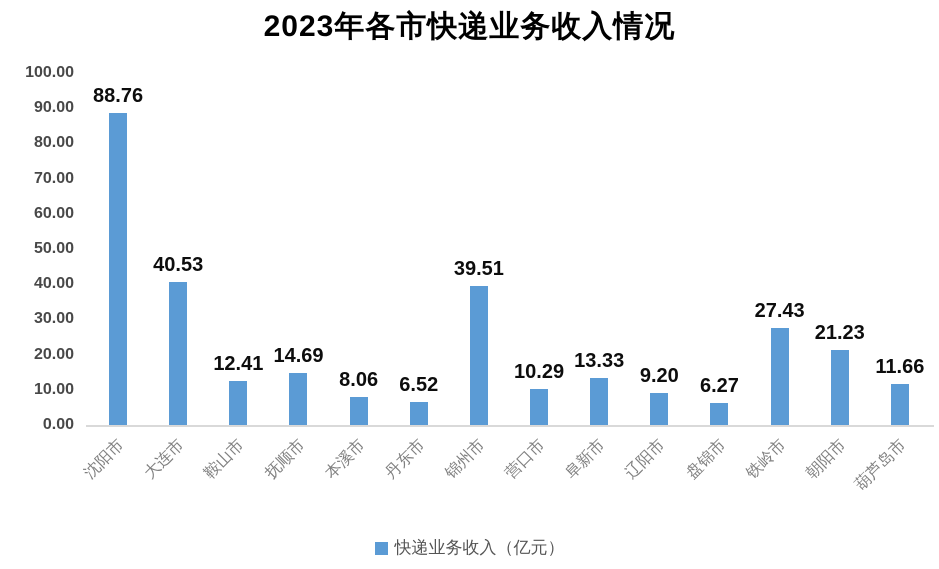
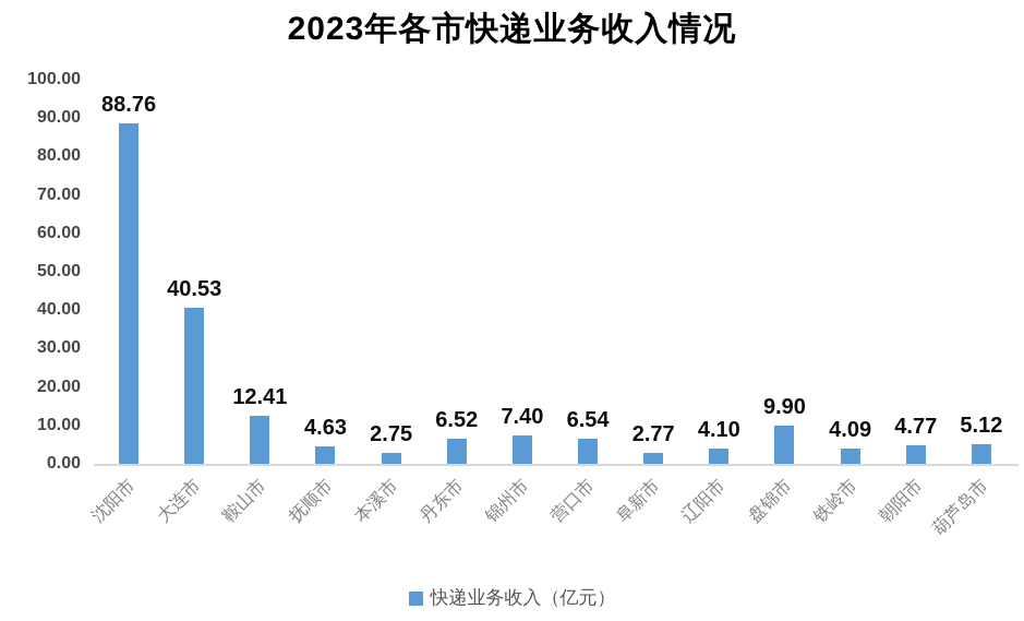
抚顺市: 14.69 -> 4.63
本溪市: 8.06 -> 2.75
锦州市: 39.51 -> 7.40
营口市: 10.29 -> 6.54
阜新市: 13.33 -> 2.77
辽阳市: 9.20 -> 4.10
盘锦市: 6.27 -> 9.90
铁岭市: 27.43 -> 4.09
朝阳市: 21.23 -> 4.77
葫芦岛市: 11.66 -> 5.12
